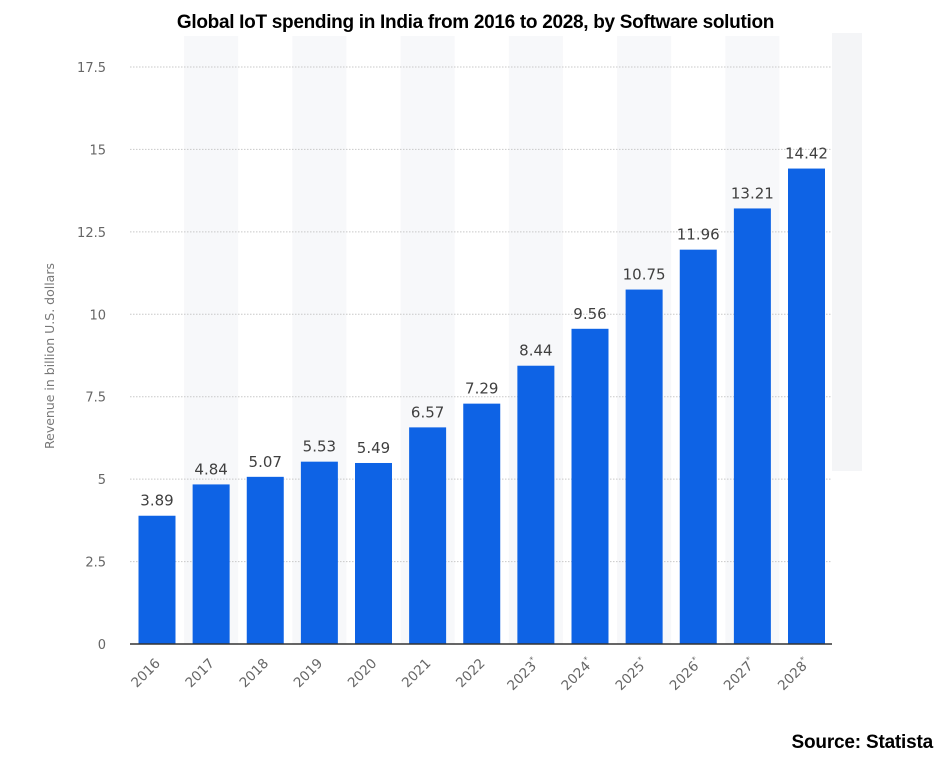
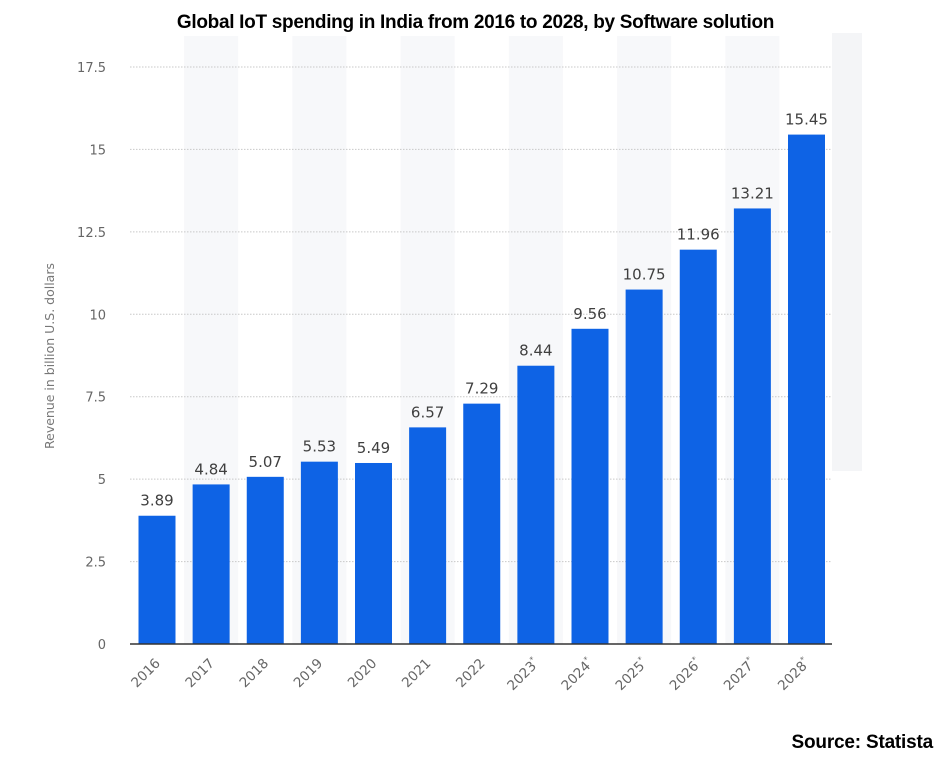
2028*: 14.42 -> 15.45
